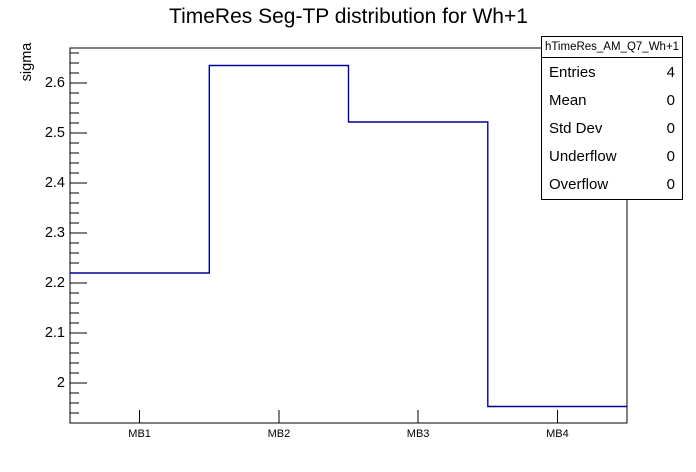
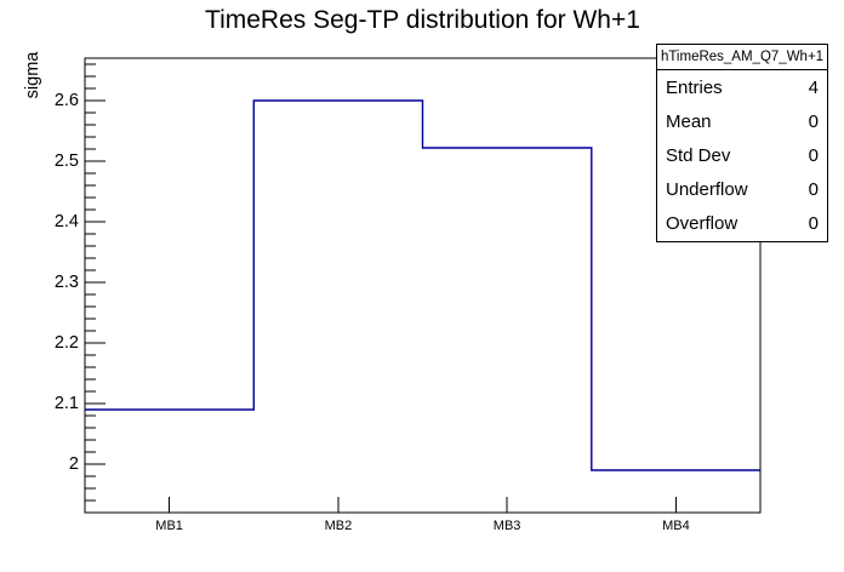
MB1: 2.22 -> 2.09
MB2: 2.63 -> 2.60
MB4: 1.95 -> 1.99
